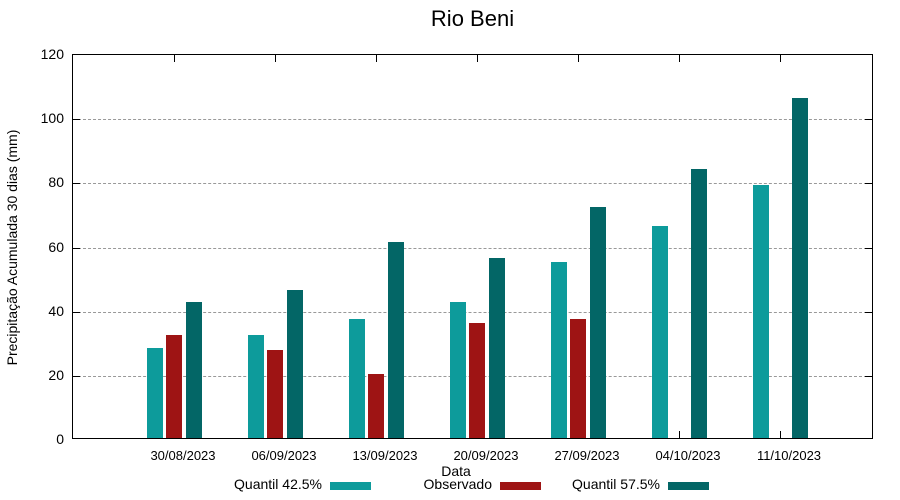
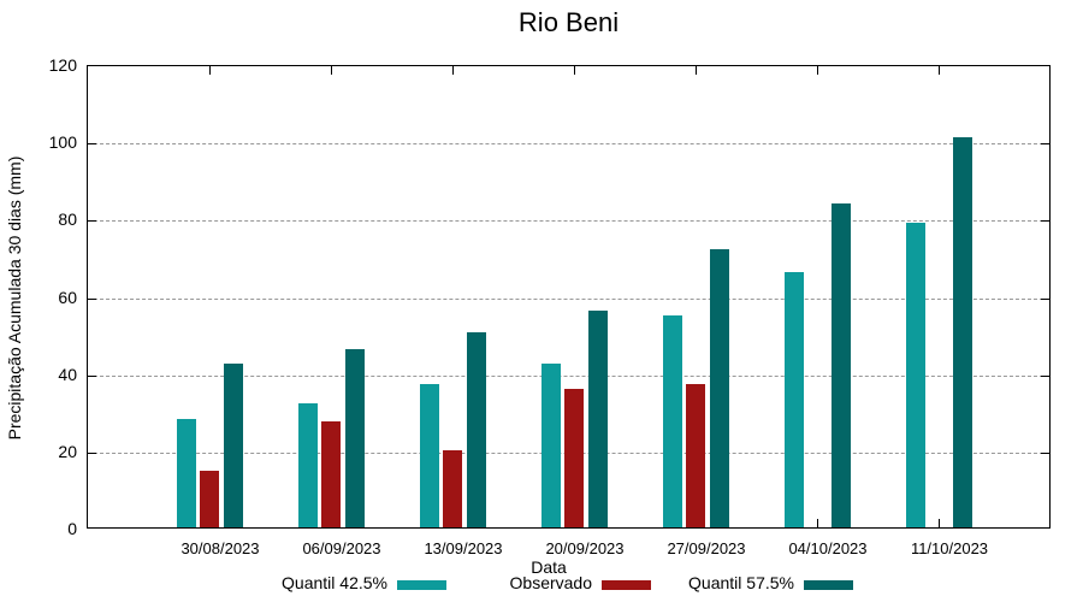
Observado/30/08/2023: 32 -> 14
Quantil 57.5%/13/09/2023: 61 -> 50
Quantil 57.5%/11/10/2023: 106 -> 101
